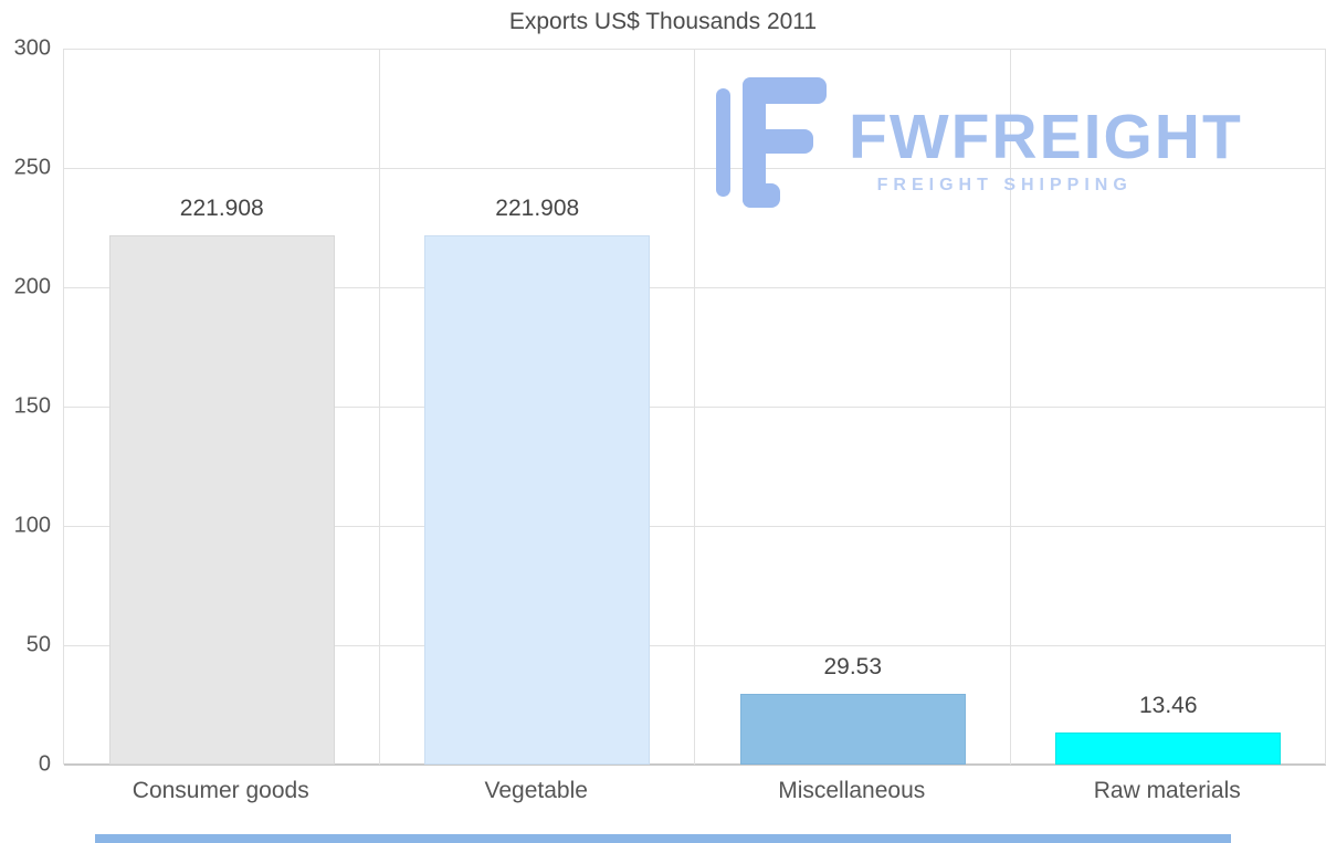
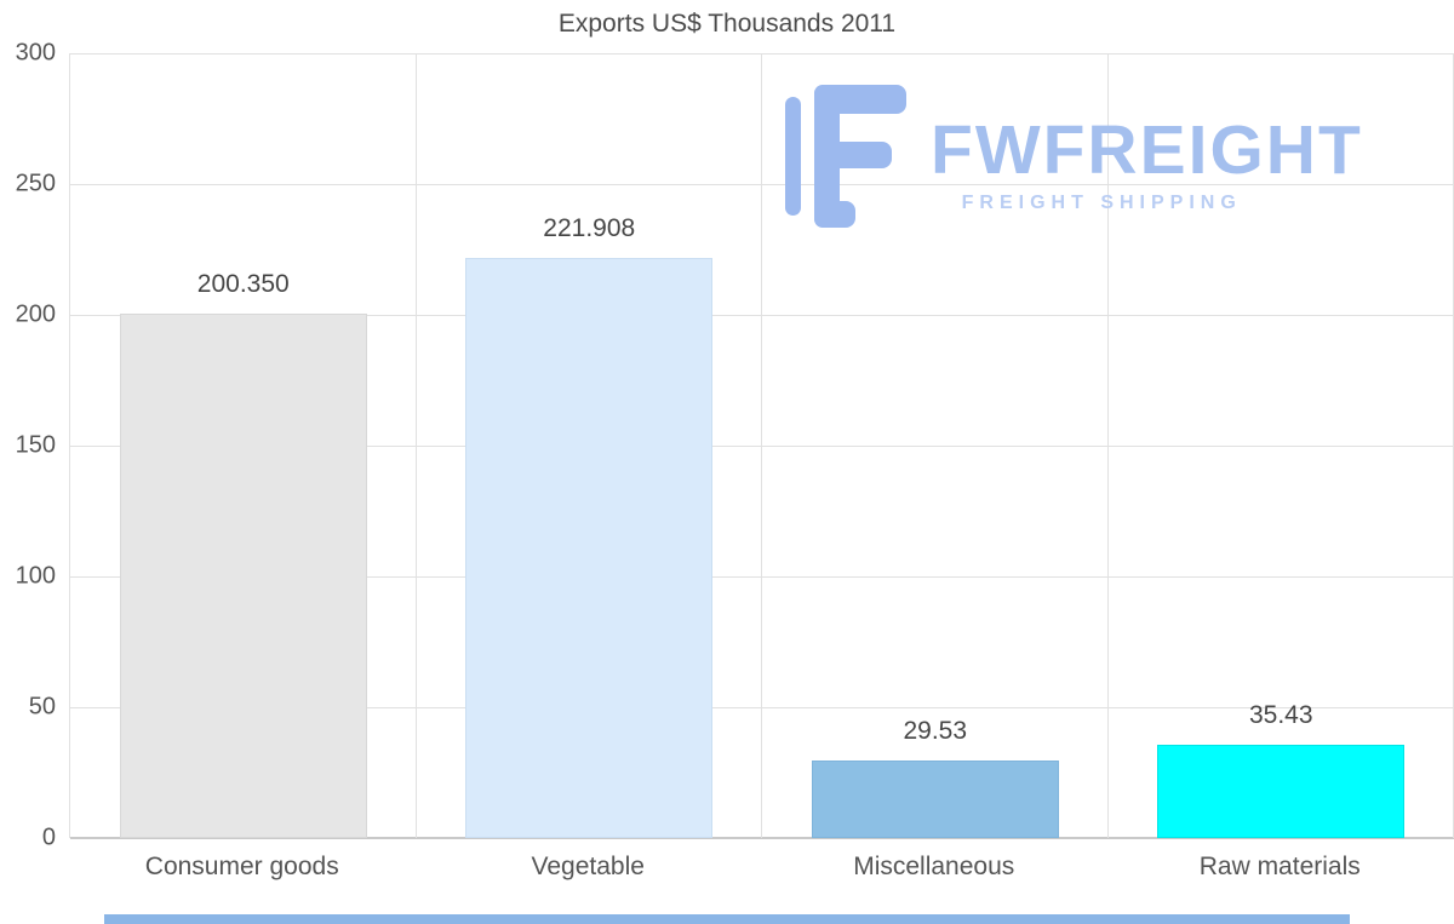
Consumer goods: 221.908 -> 200.350
Raw materials: 13.46 -> 35.43
